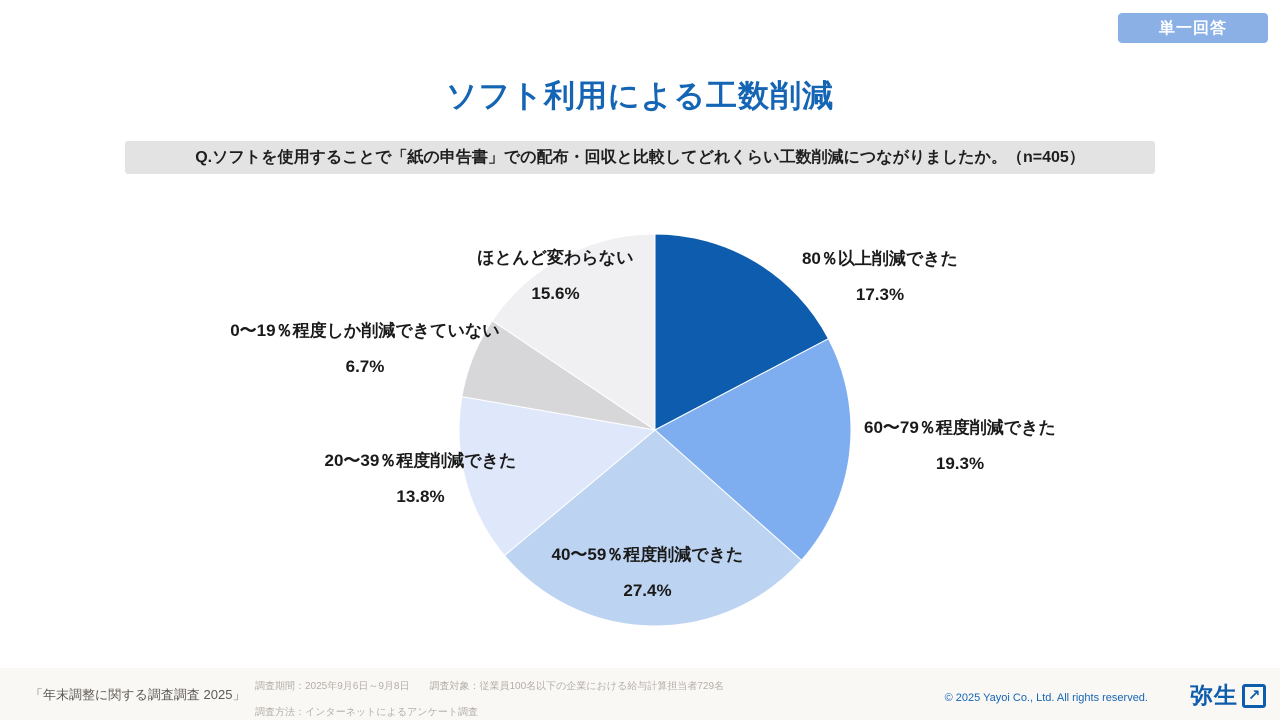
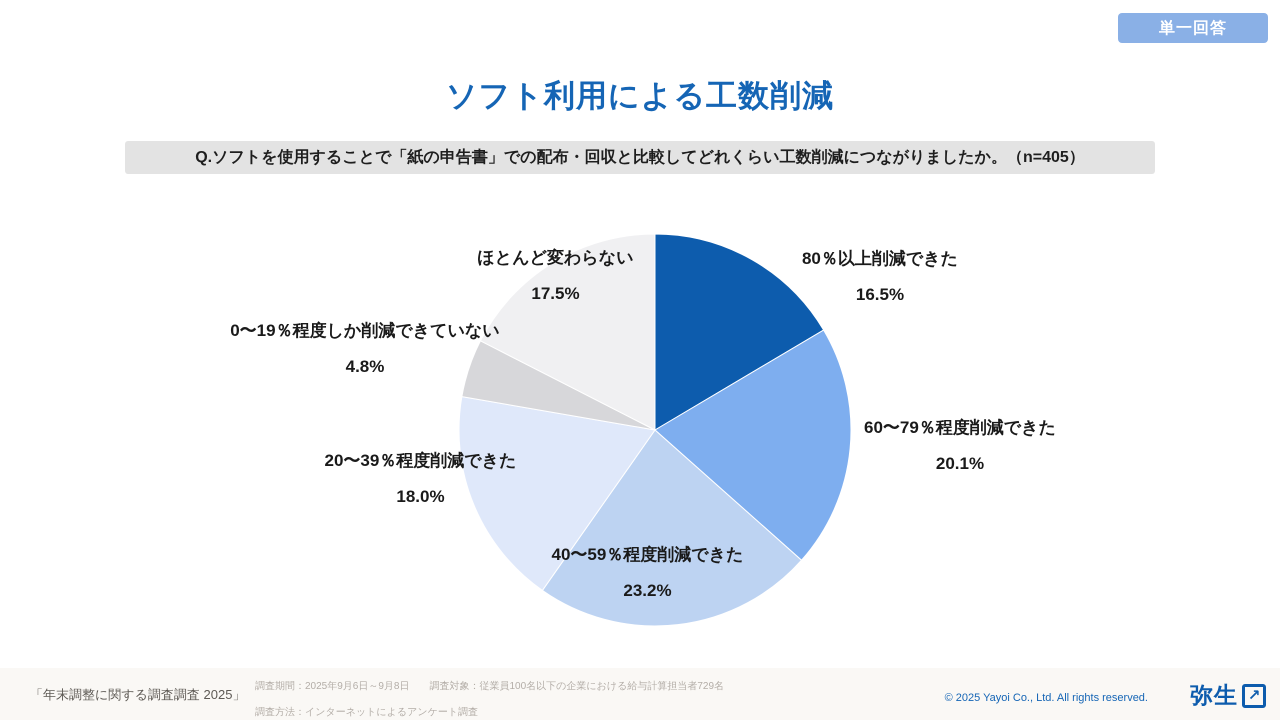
80％以上削減できた: 17.3% -> 16.5%
60〜79％程度削減できた: 19.3% -> 20.1%
40〜59％程度削減できた: 27.4% -> 23.2%
20〜39％程度削減できた: 13.8% -> 18.0%
0〜19％程度しか削減できていない: 6.7% -> 4.8%
ほとんど変わらない: 15.6% -> 17.5%
